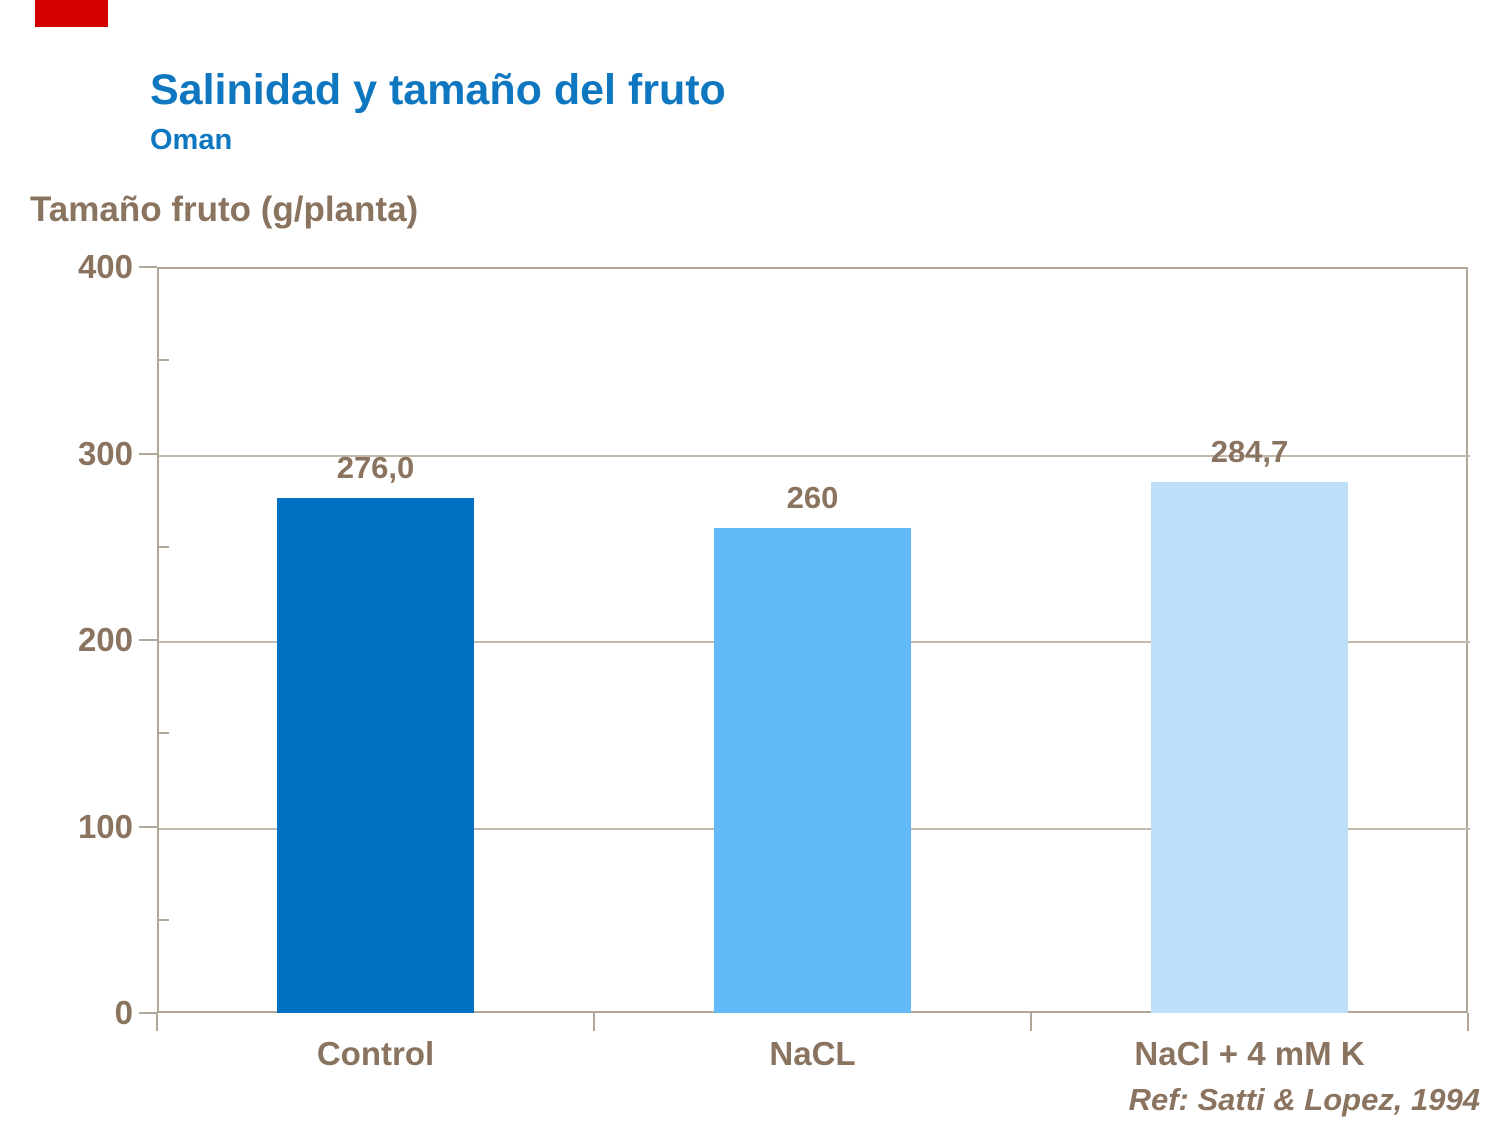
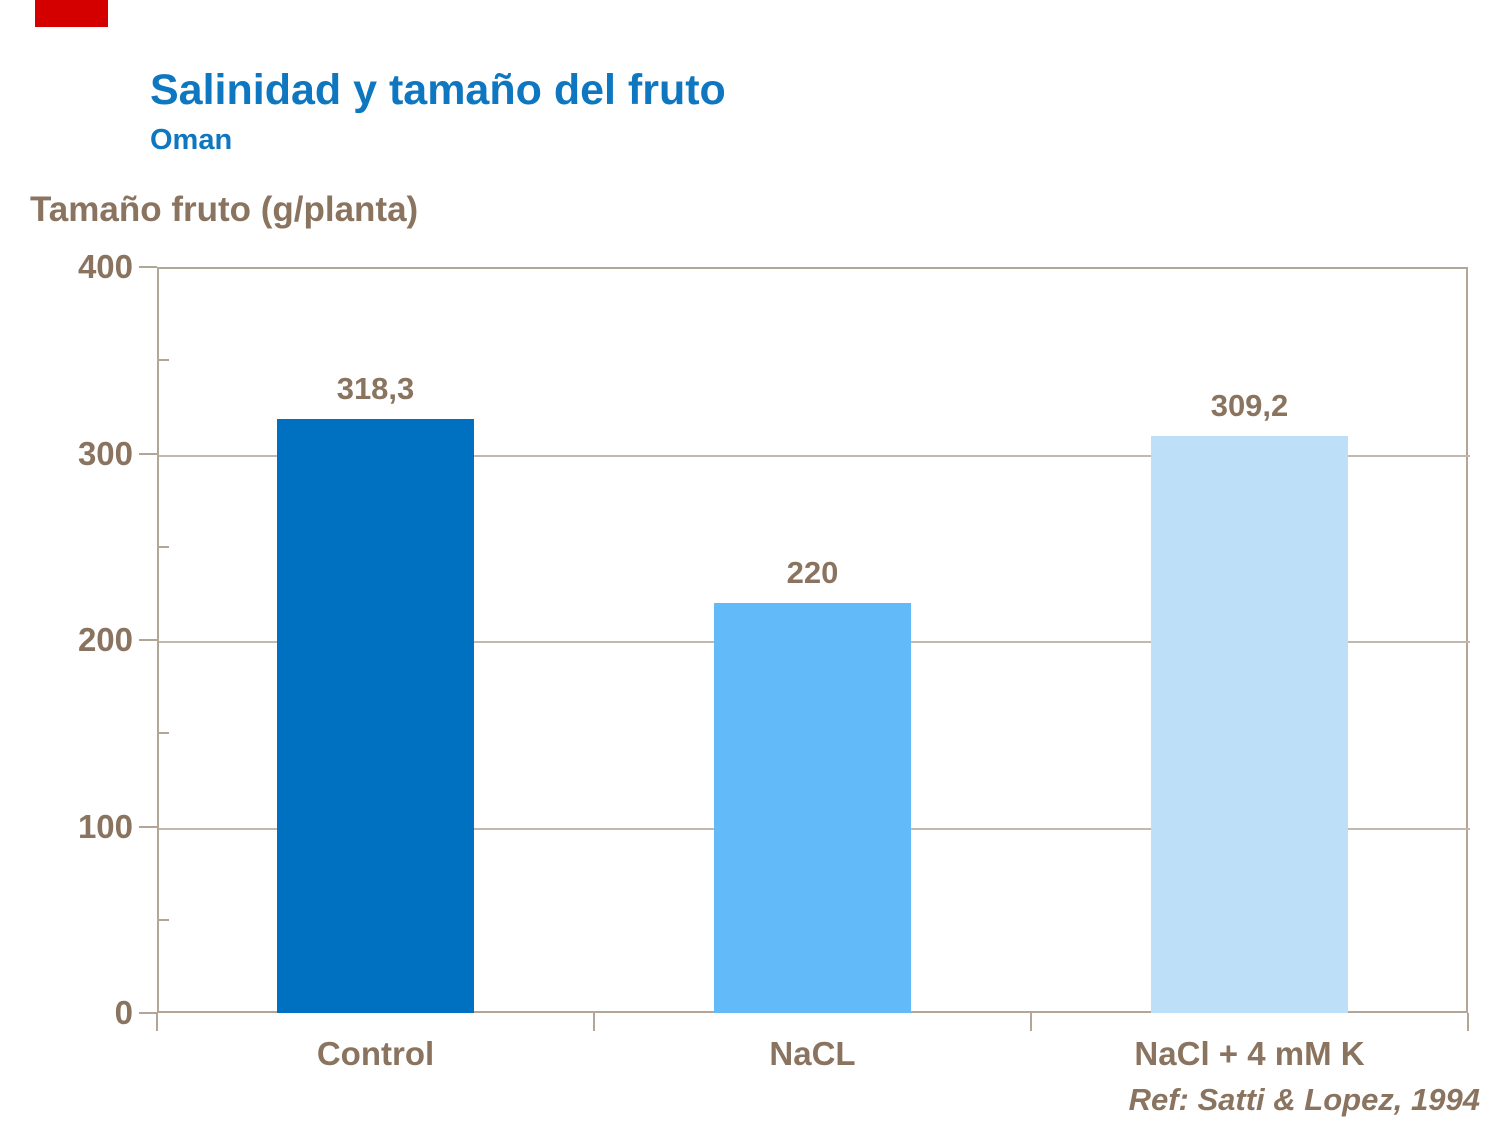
Control: 276,0 -> 318,3
NaCL: 260 -> 220
NaCl + 4 mM K: 284,7 -> 309,2
